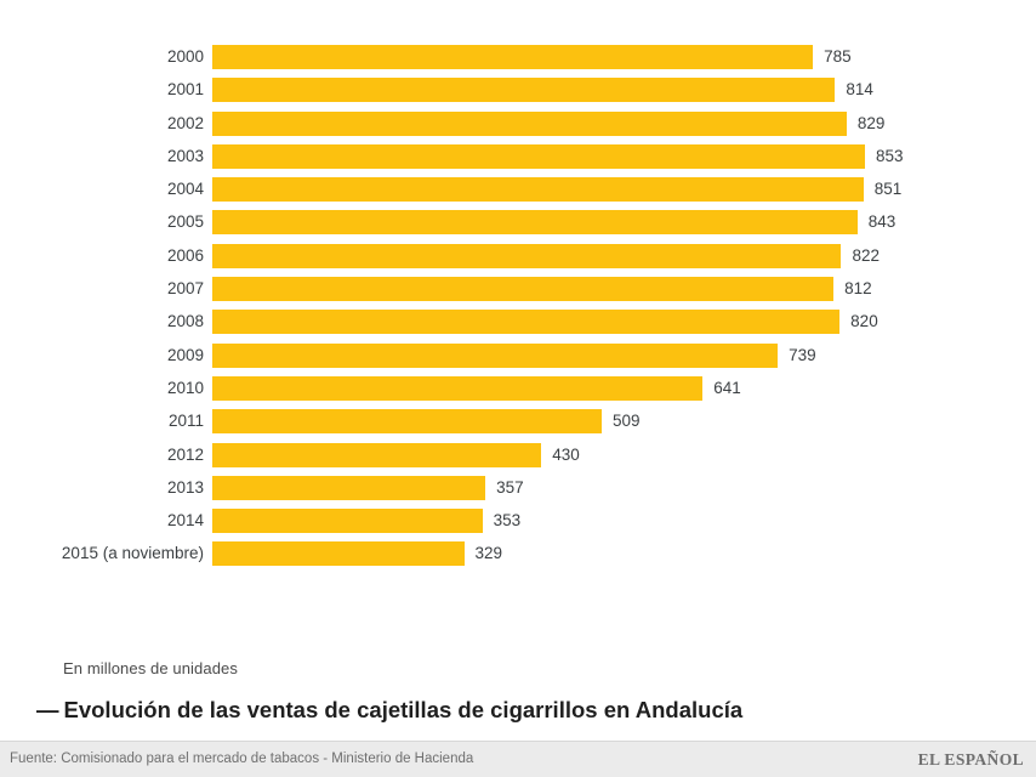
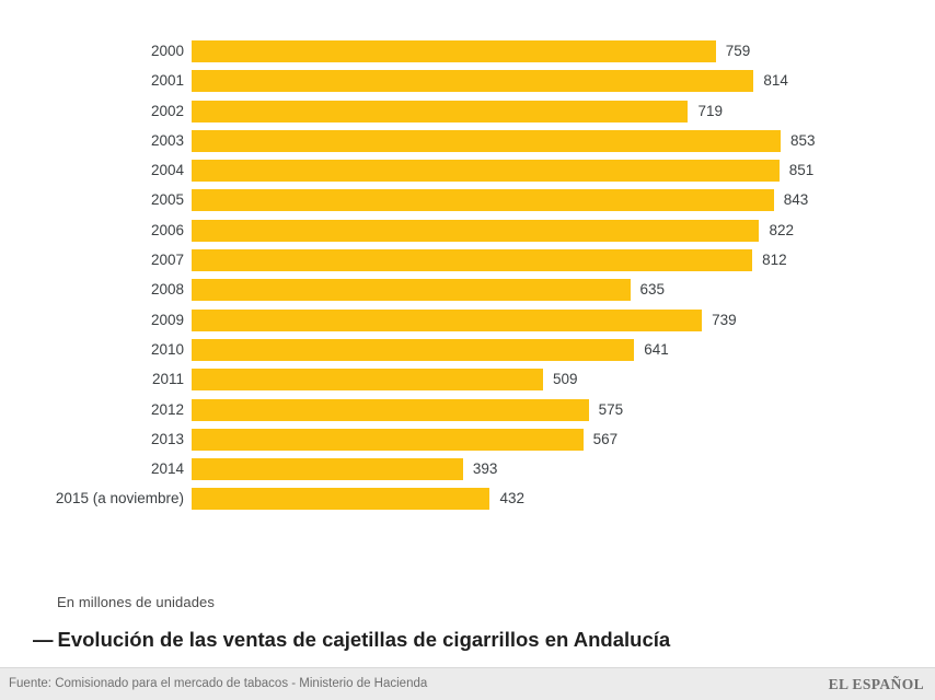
2000: 785 -> 759
2002: 829 -> 719
2008: 820 -> 635
2012: 430 -> 575
2013: 357 -> 567
2014: 353 -> 393
2015 (a noviembre): 329 -> 432
